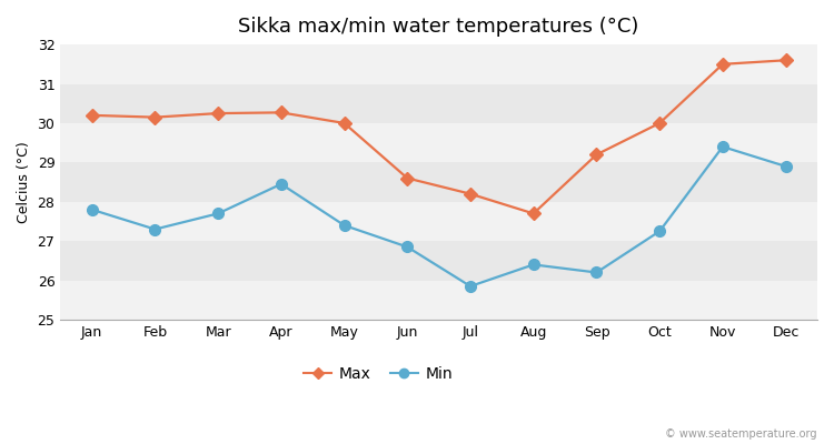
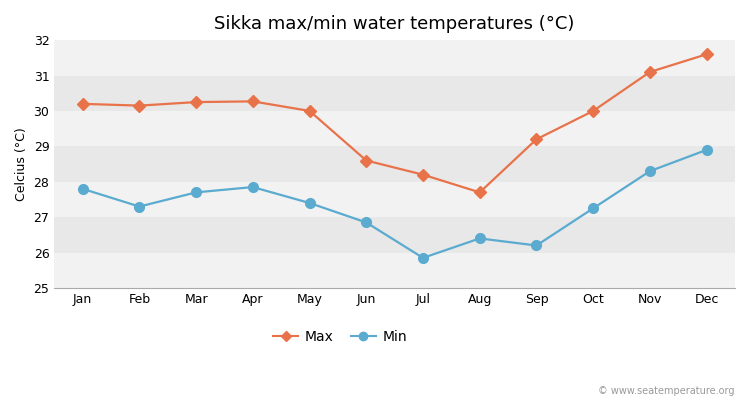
Min/Apr: 28.45 -> 27.85
Max/Nov: 31.50 -> 31.10
Min/Nov: 29.40 -> 28.30
